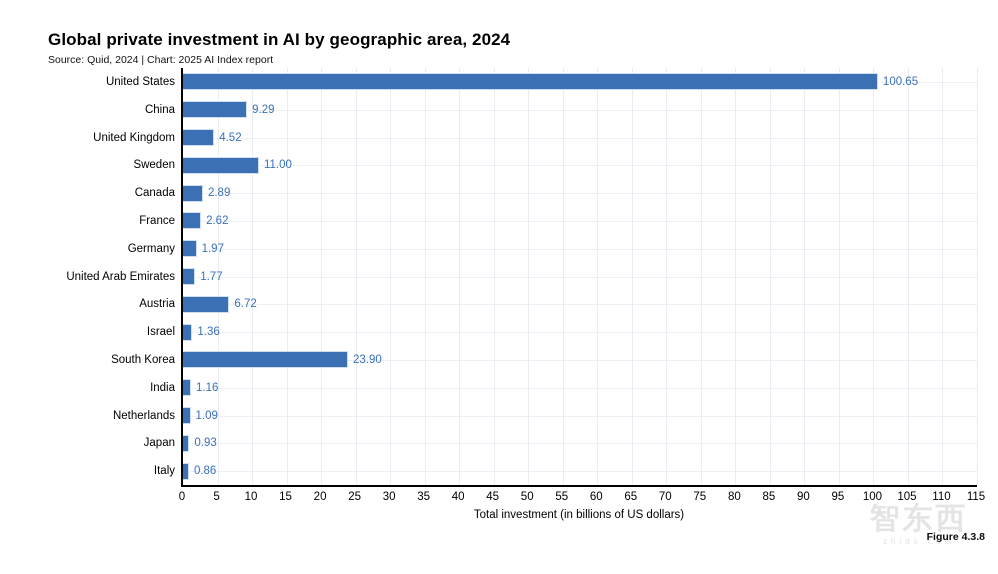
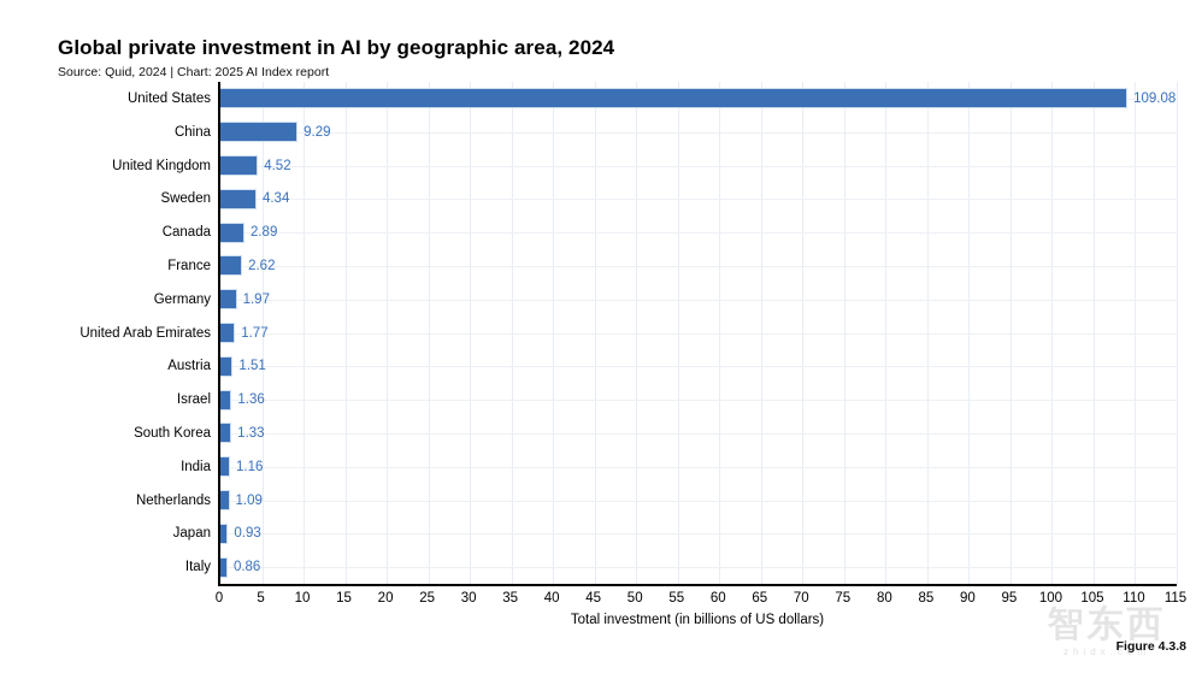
United States: 100.65 -> 109.08
Sweden: 11.00 -> 4.34
Austria: 6.72 -> 1.51
South Korea: 23.90 -> 1.33
